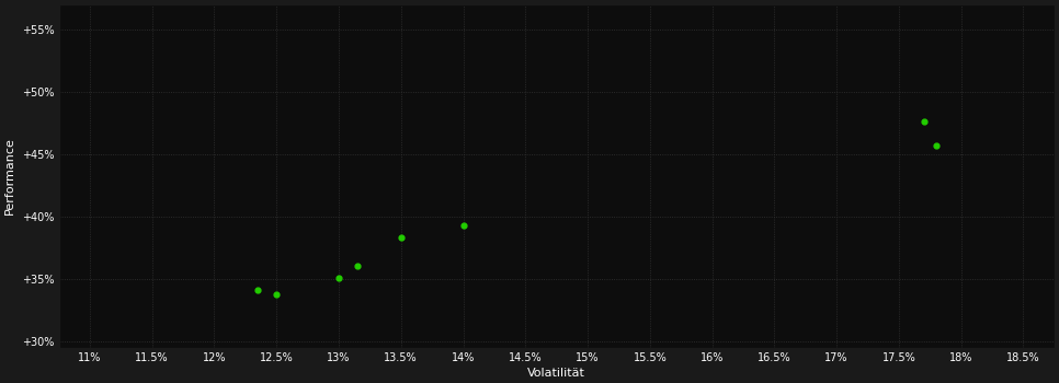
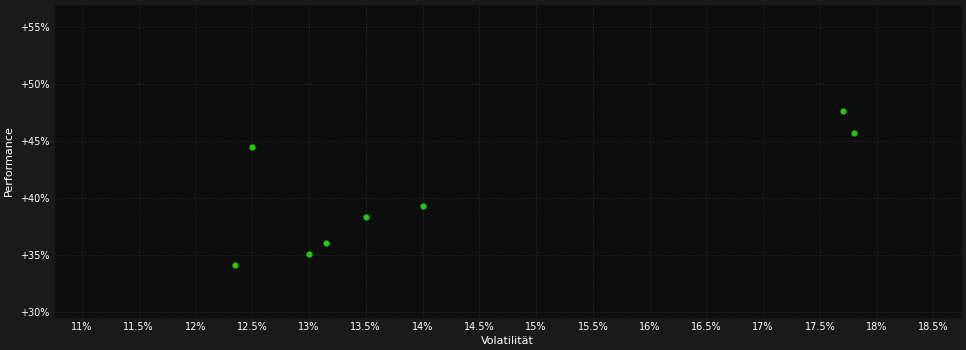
12.5%: 33.8% -> 44.5%
